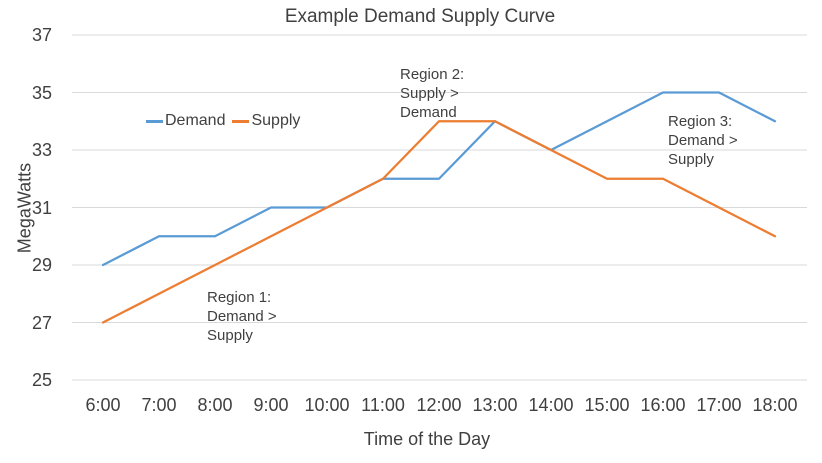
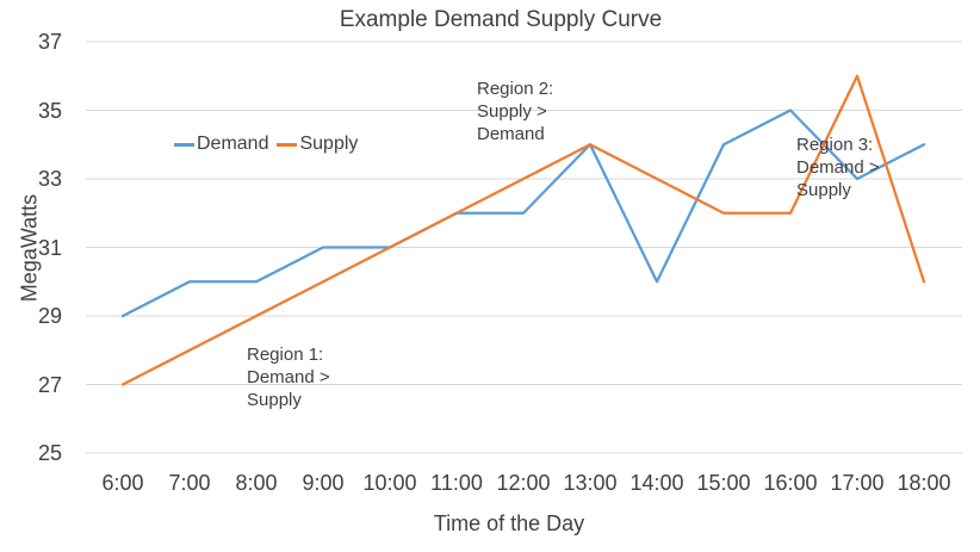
Supply/12:00: 34 -> 33
Demand/14:00: 33 -> 30
Demand/17:00: 35 -> 33
Supply/17:00: 31 -> 36
